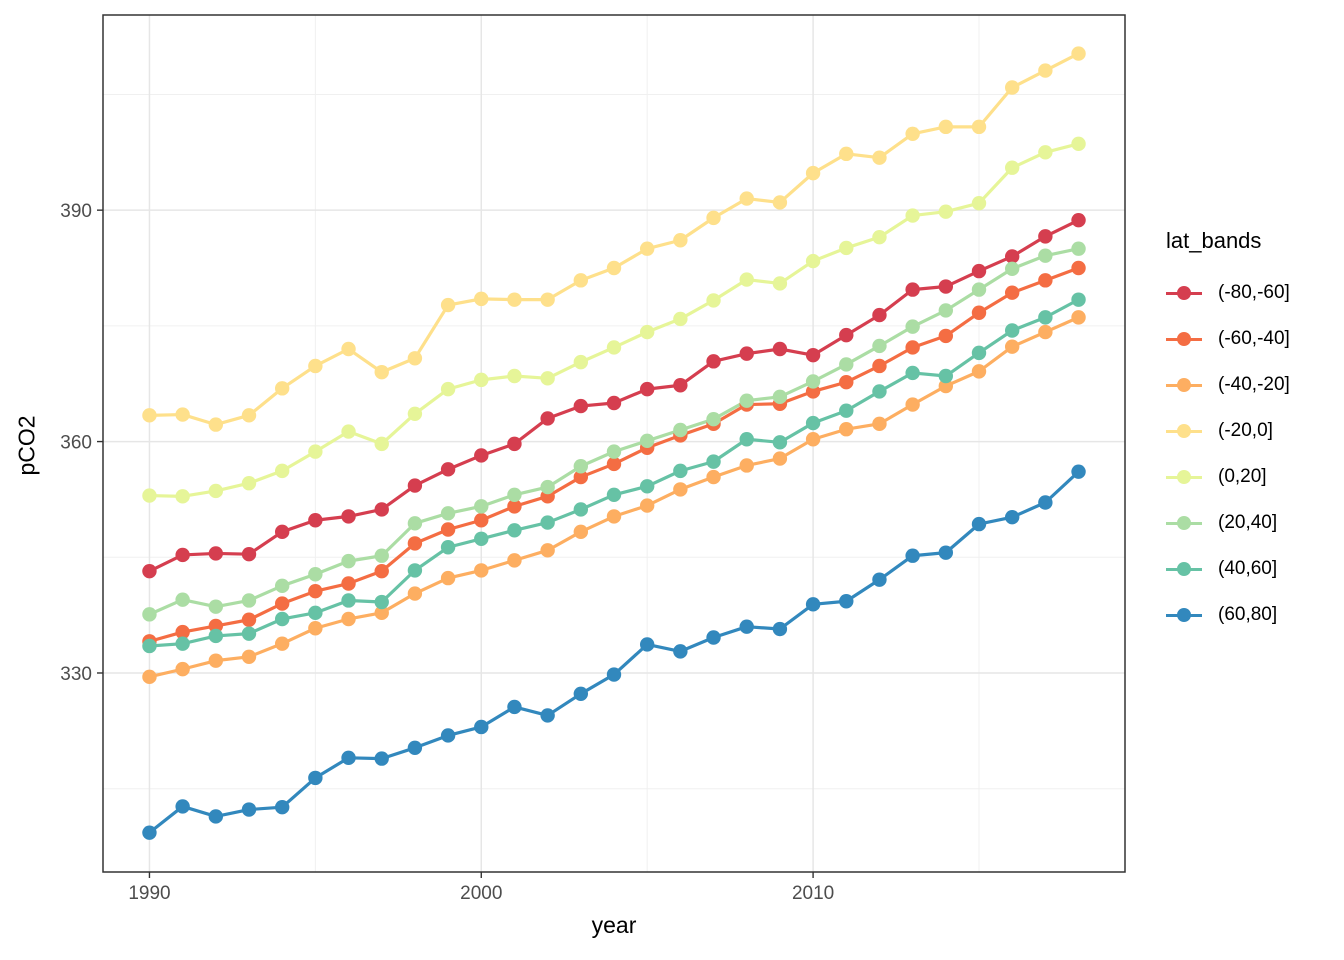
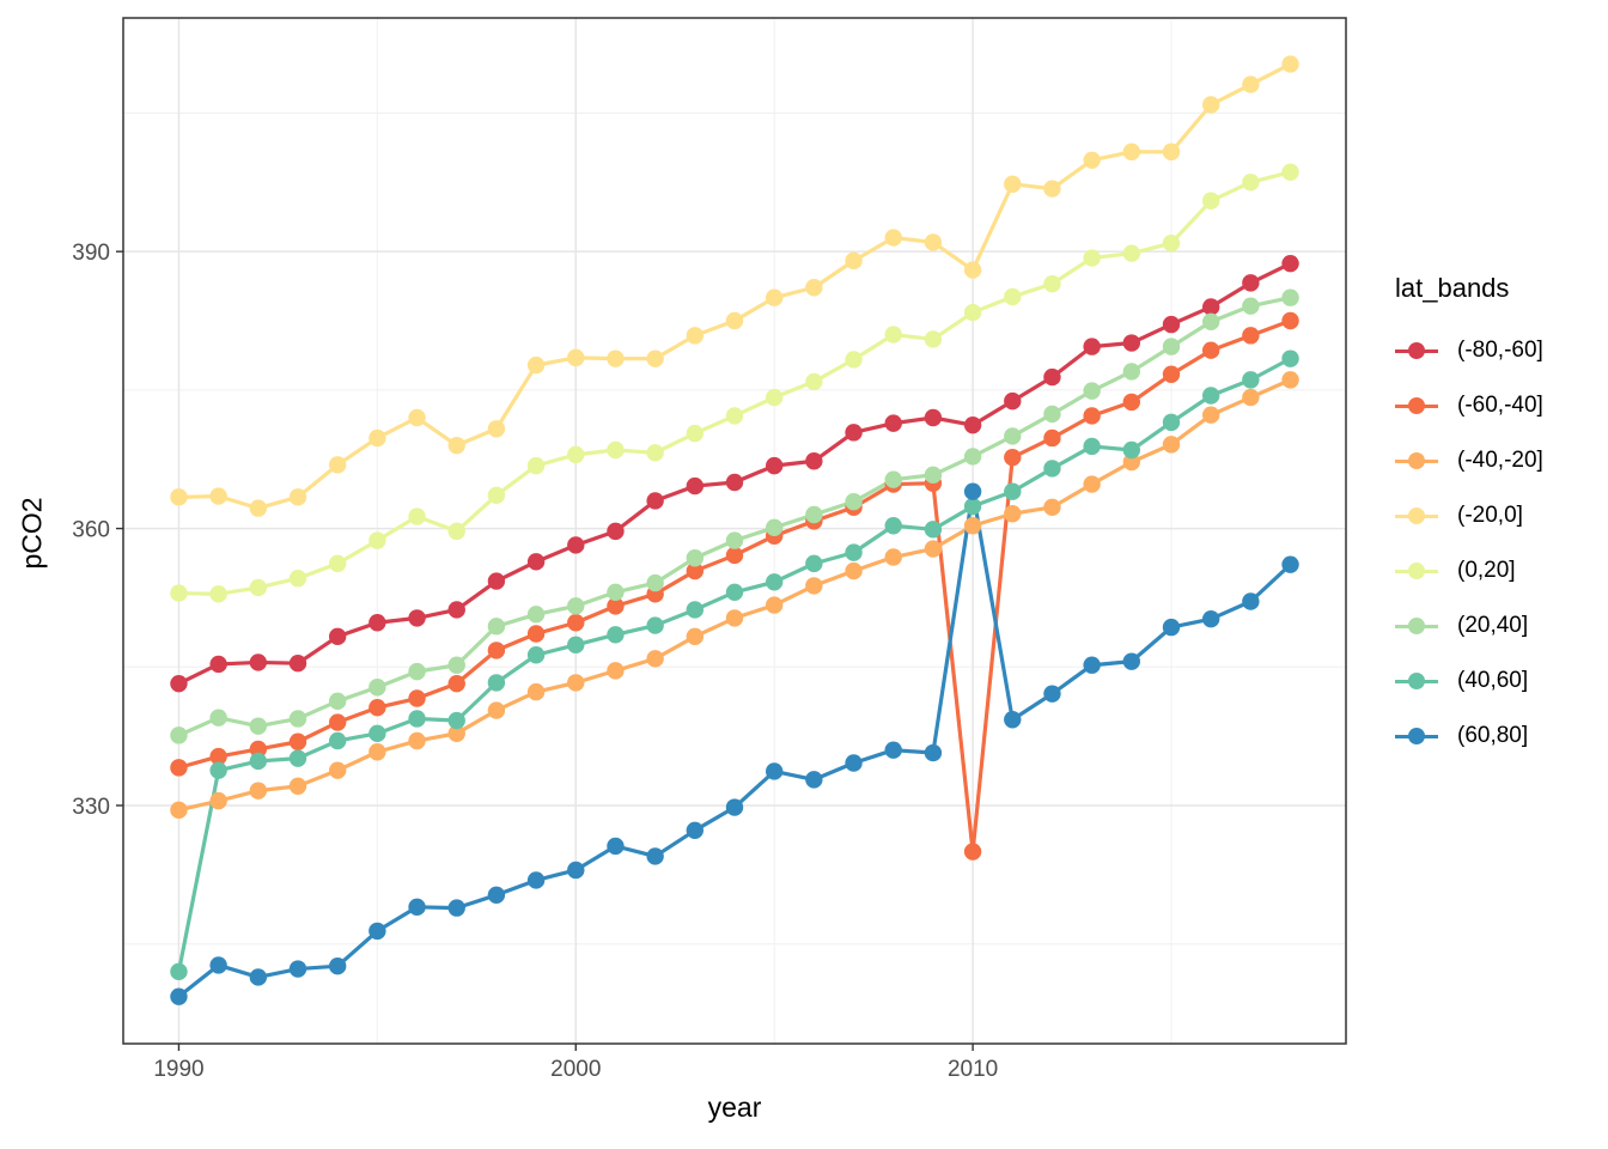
(40,60]/1990: 334 -> 312
(-60,-40]/2010: 366 -> 325
(-20,0]/2010: 395 -> 388
(60,80]/2010: 339 -> 364
